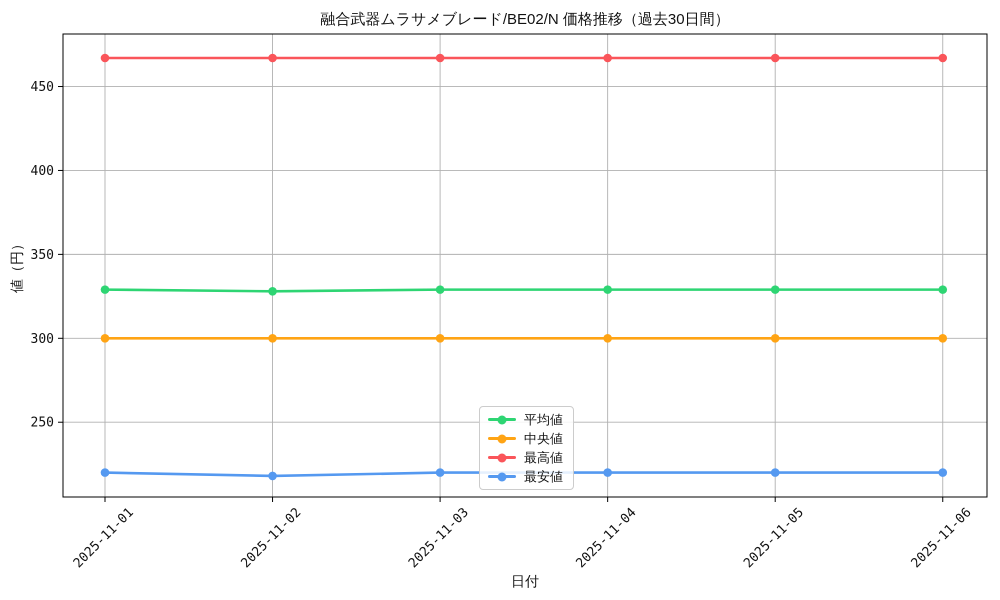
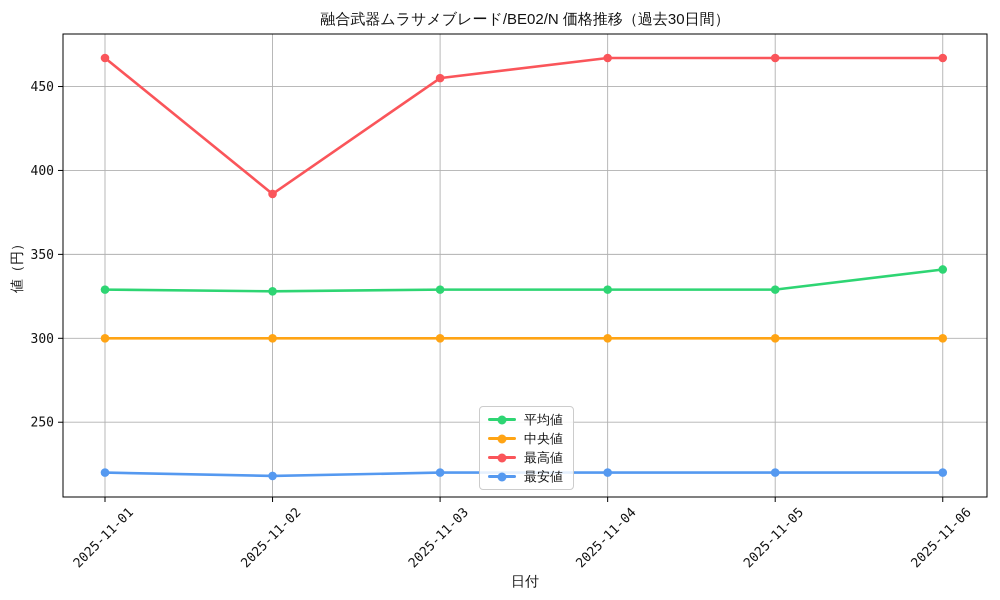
最高値/2025-11-02: 467 -> 386
最高値/2025-11-03: 467 -> 455
平均値/2025-11-06: 329 -> 341
